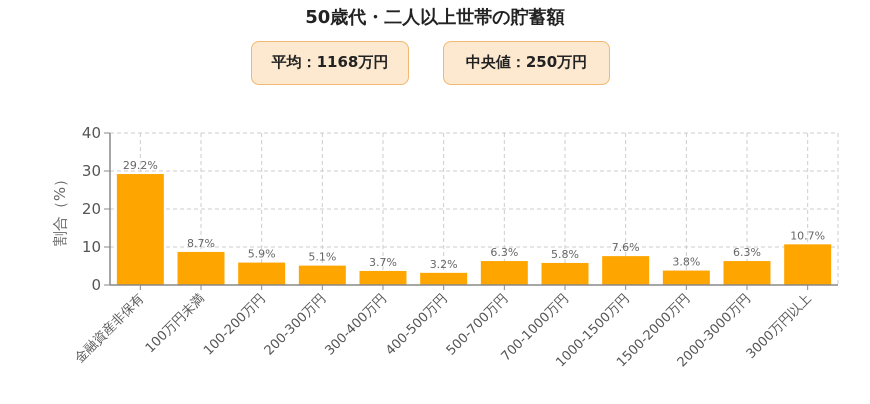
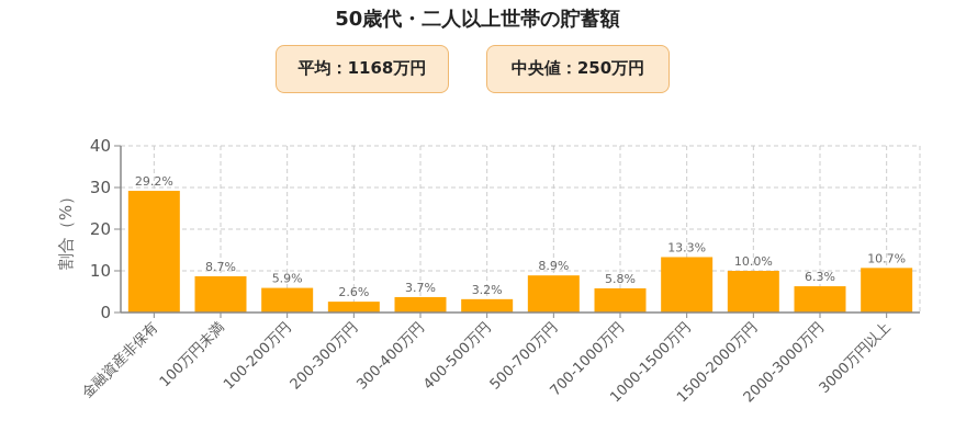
200-300万円: 5.1% -> 2.6%
500-700万円: 6.3% -> 8.9%
1000-1500万円: 7.6% -> 13.3%
1500-2000万円: 3.8% -> 10.0%
